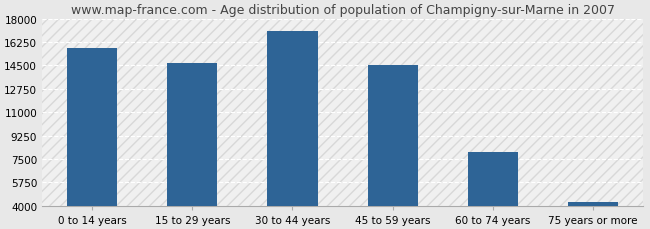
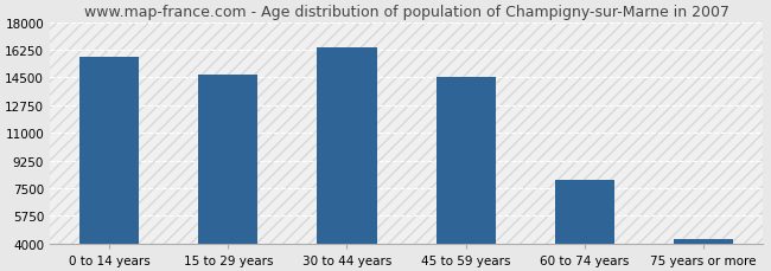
30 to 44 years: 17000 -> 16400
